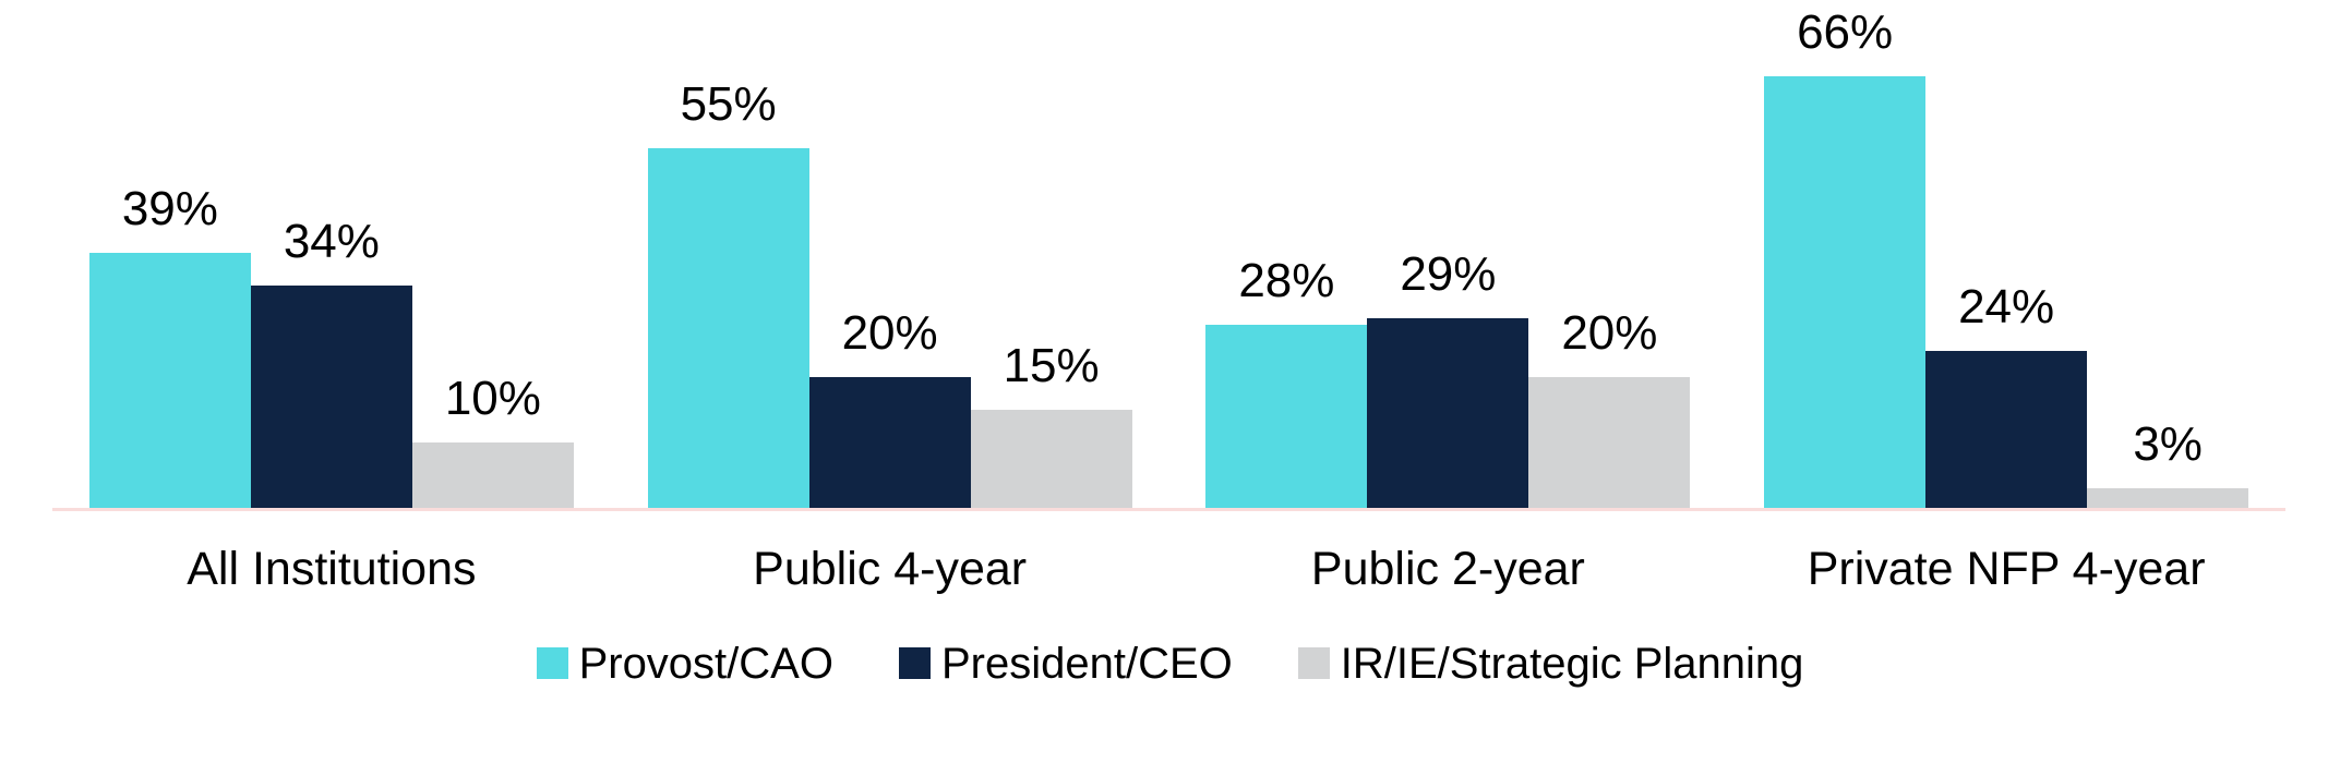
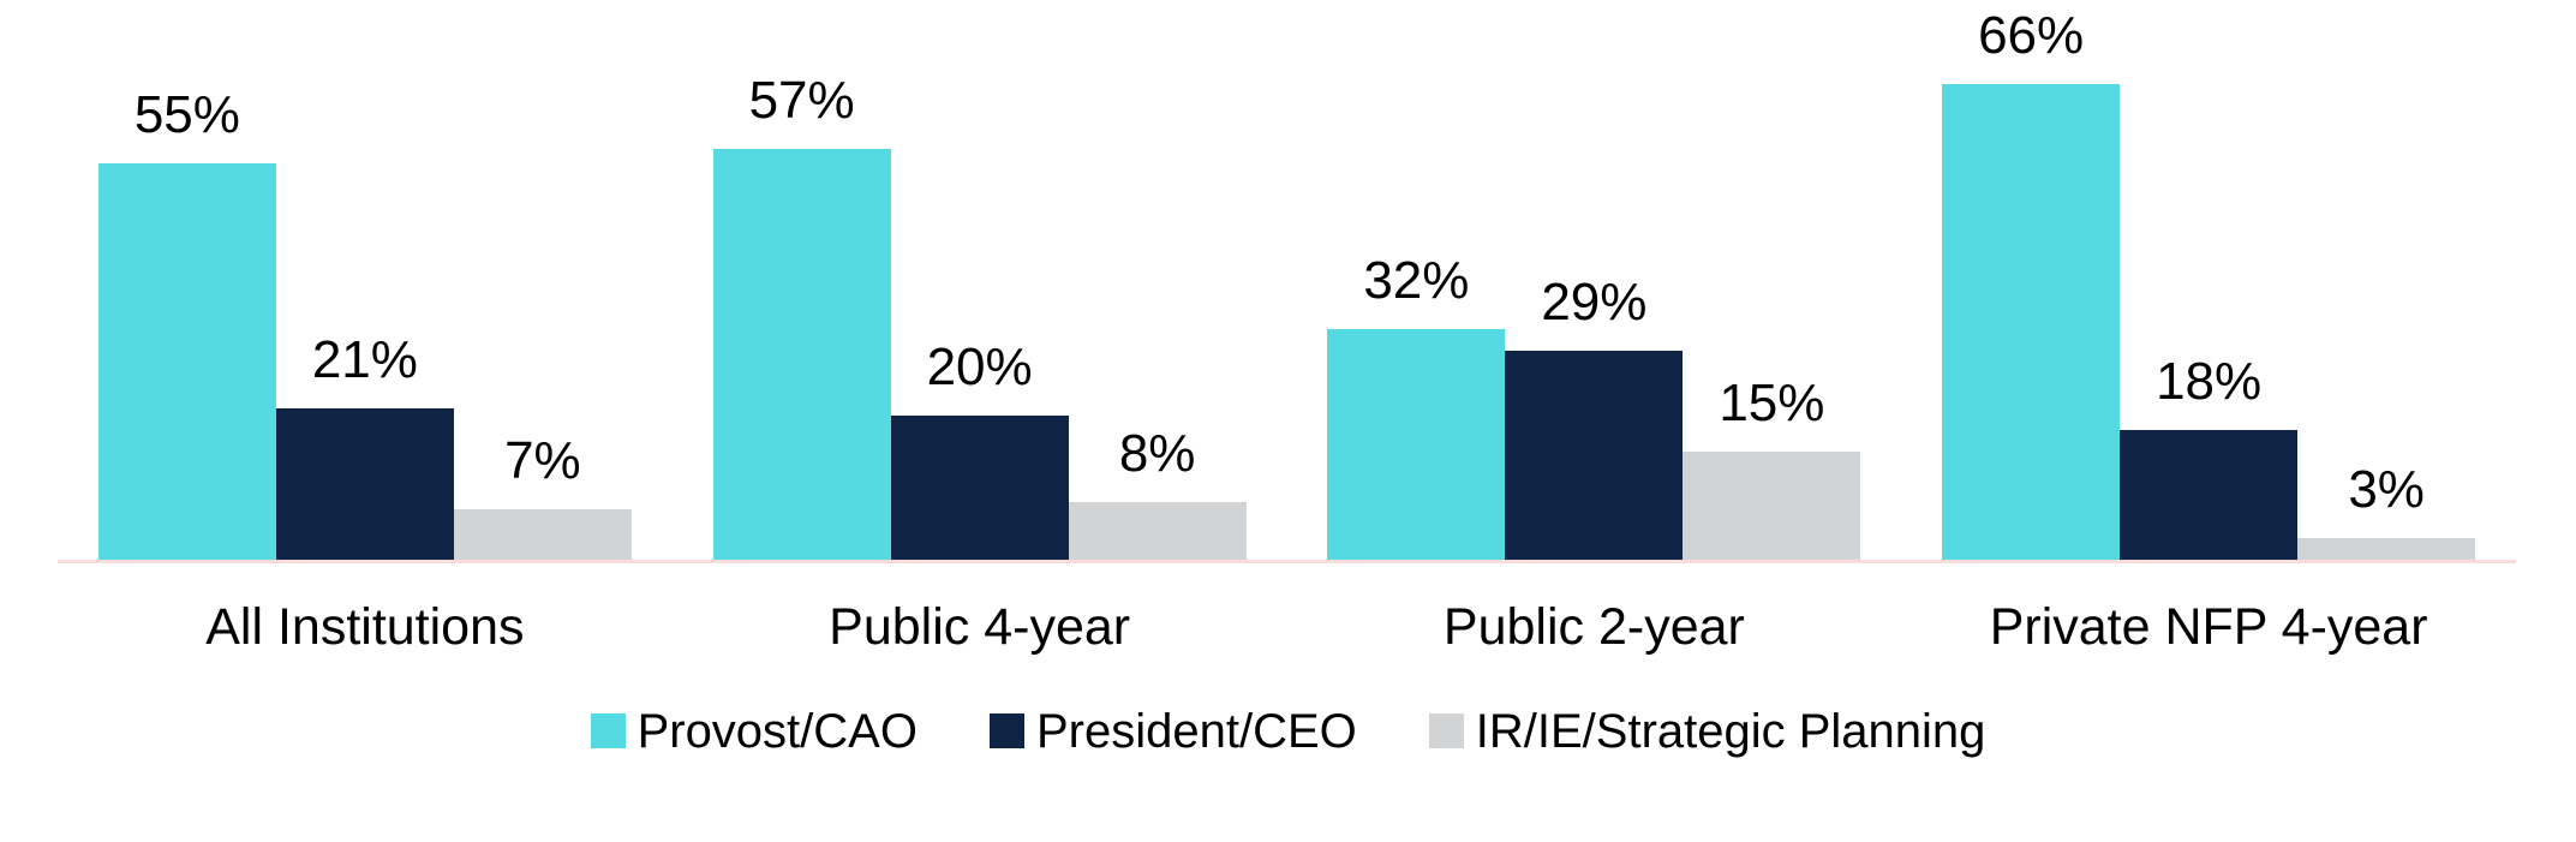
Provost/CAO/All Institutions: 39% -> 55%
President/CEO/All Institutions: 34% -> 21%
IR/IE/Strategic Planning/All Institutions: 10% -> 7%
Provost/CAO/Public 4-year: 55% -> 57%
IR/IE/Strategic Planning/Public 4-year: 15% -> 8%
Provost/CAO/Public 2-year: 28% -> 32%
IR/IE/Strategic Planning/Public 2-year: 20% -> 15%
President/CEO/Private NFP 4-year: 24% -> 18%
